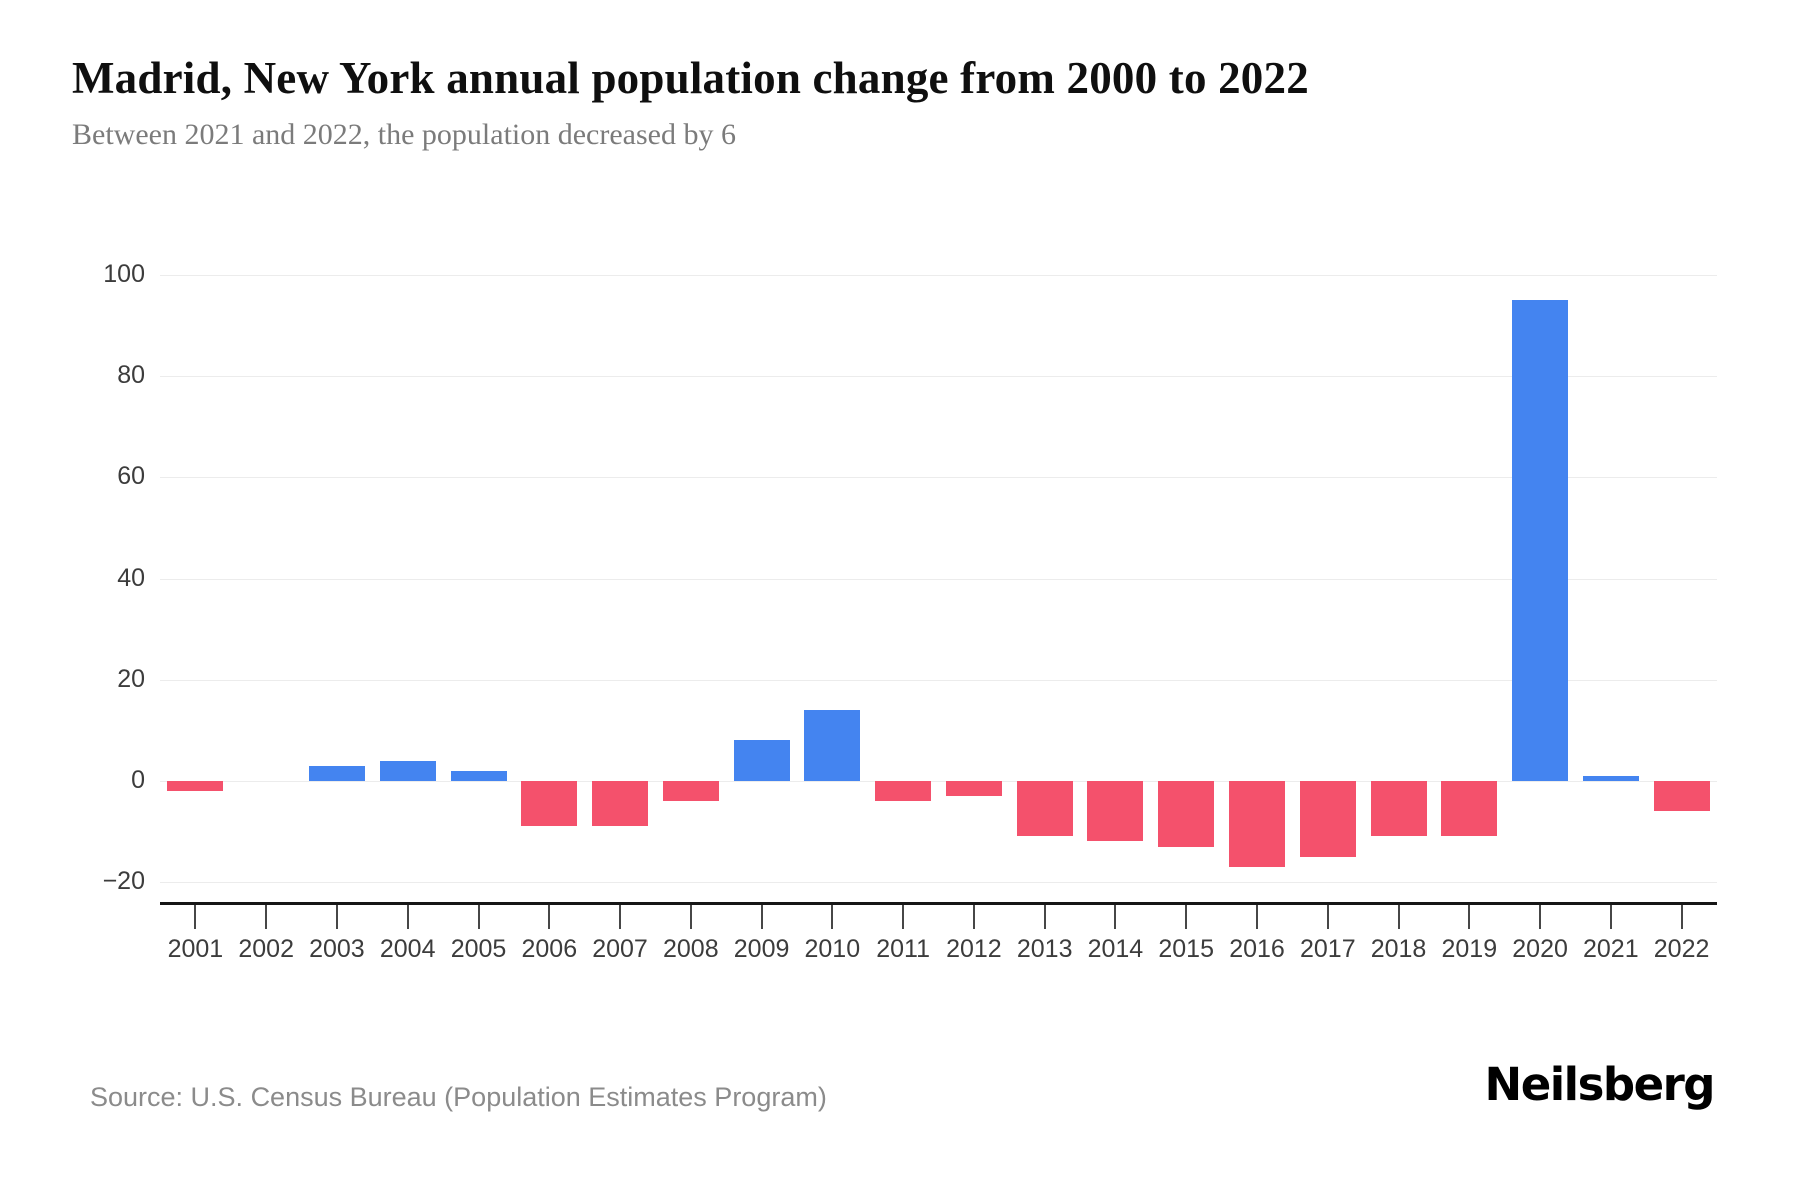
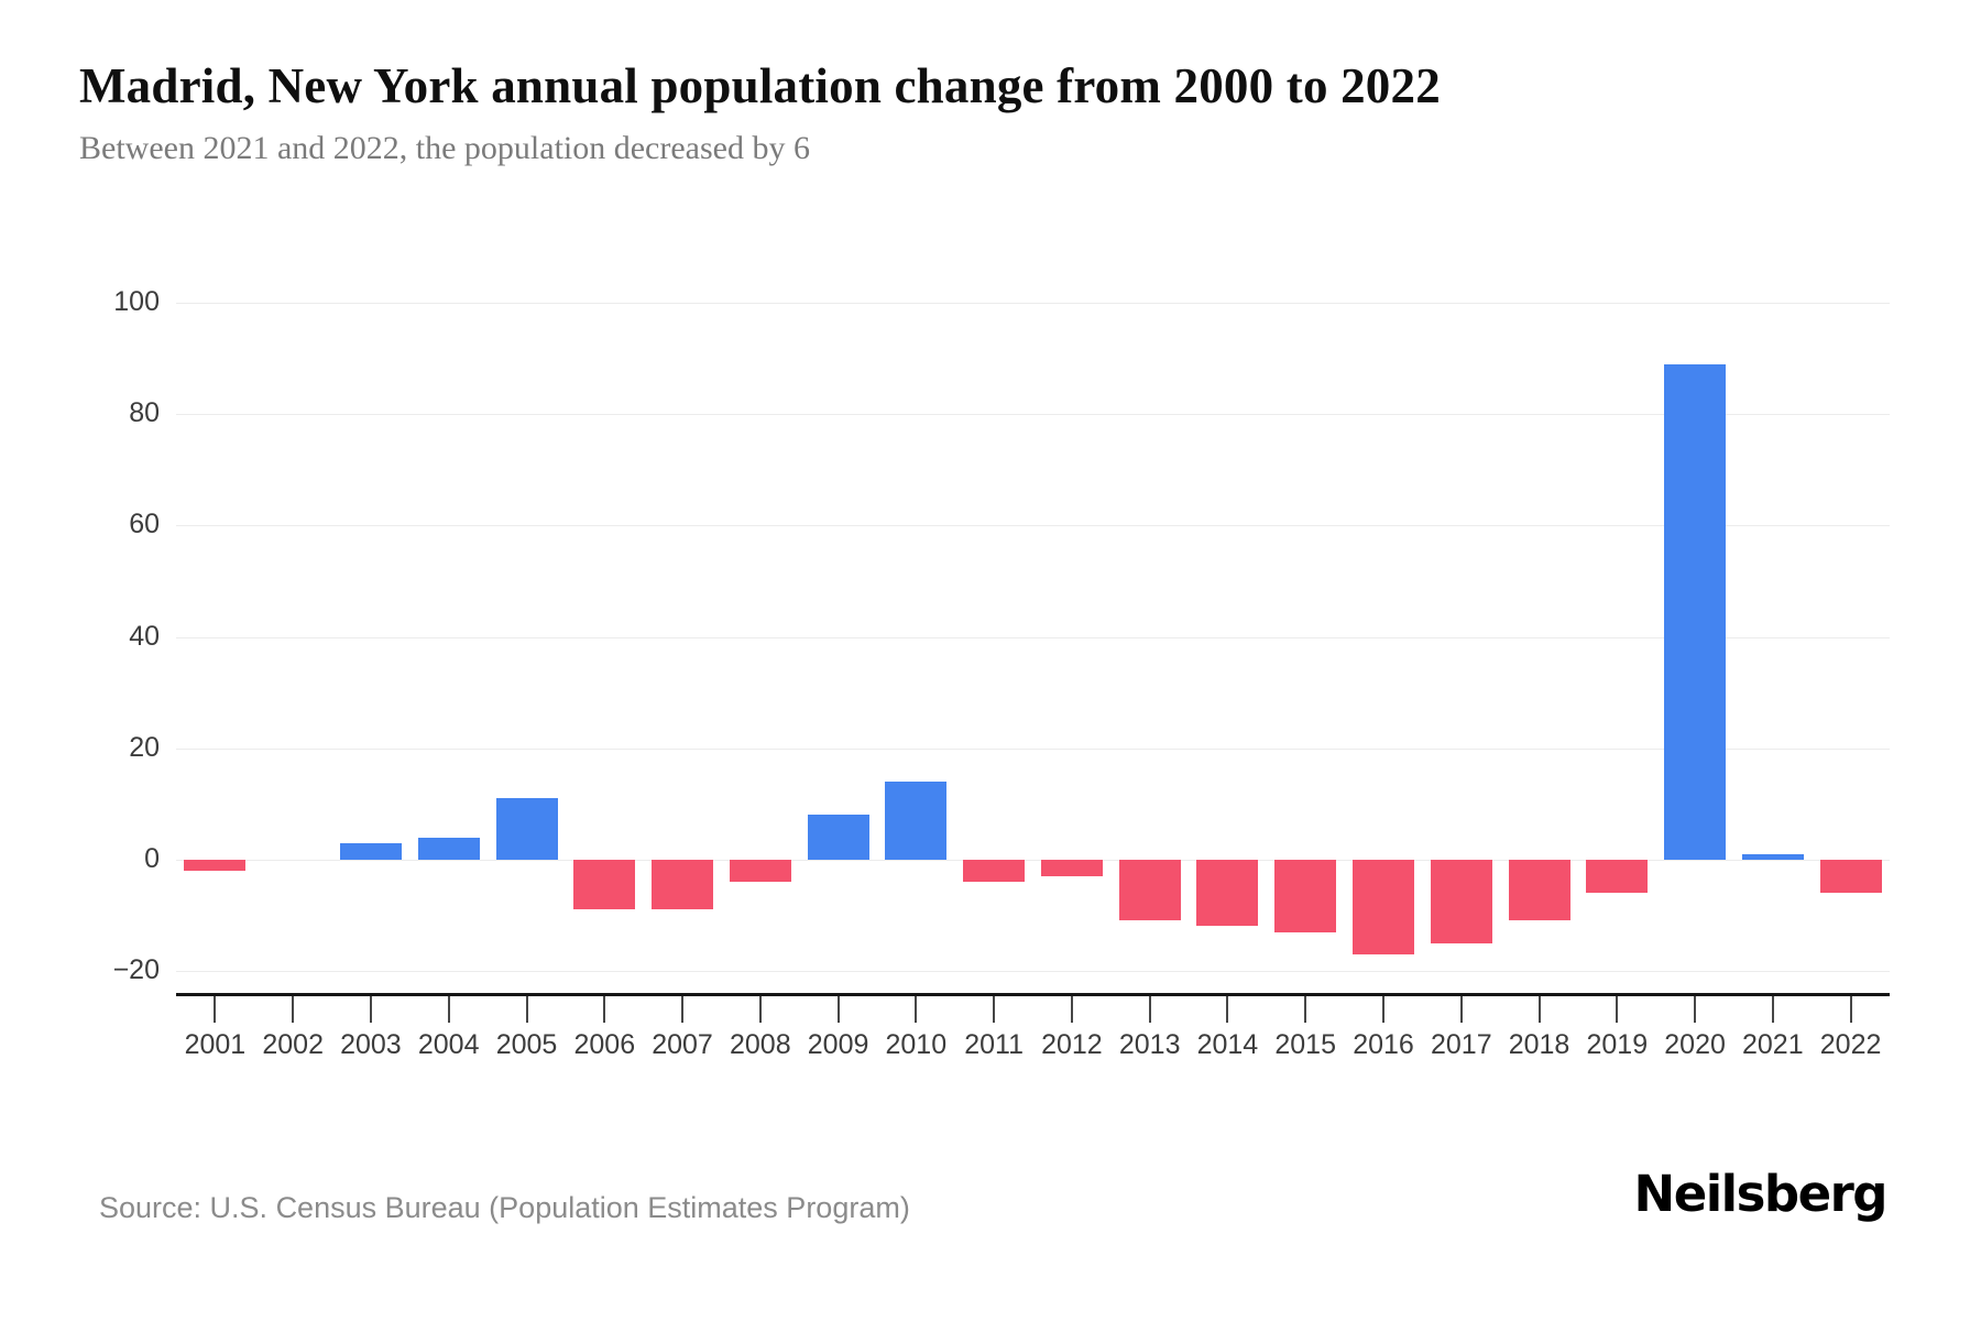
2005: 2 -> 11
2019: -11 -> -6
2020: 95 -> 89
